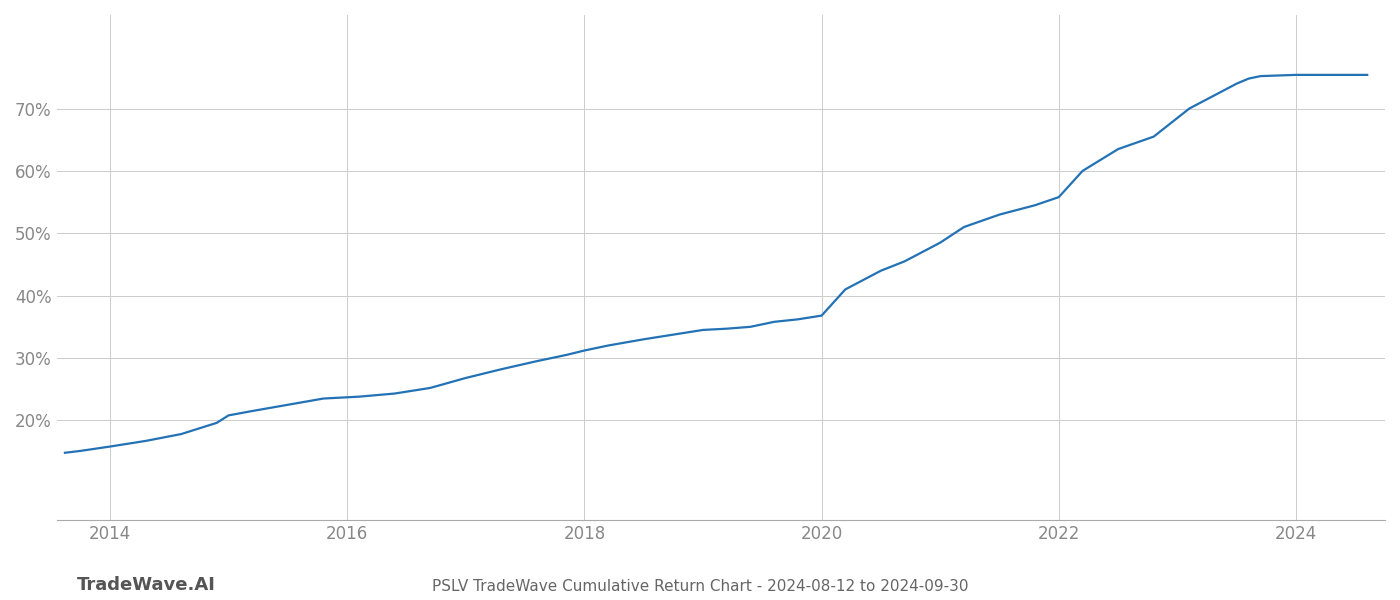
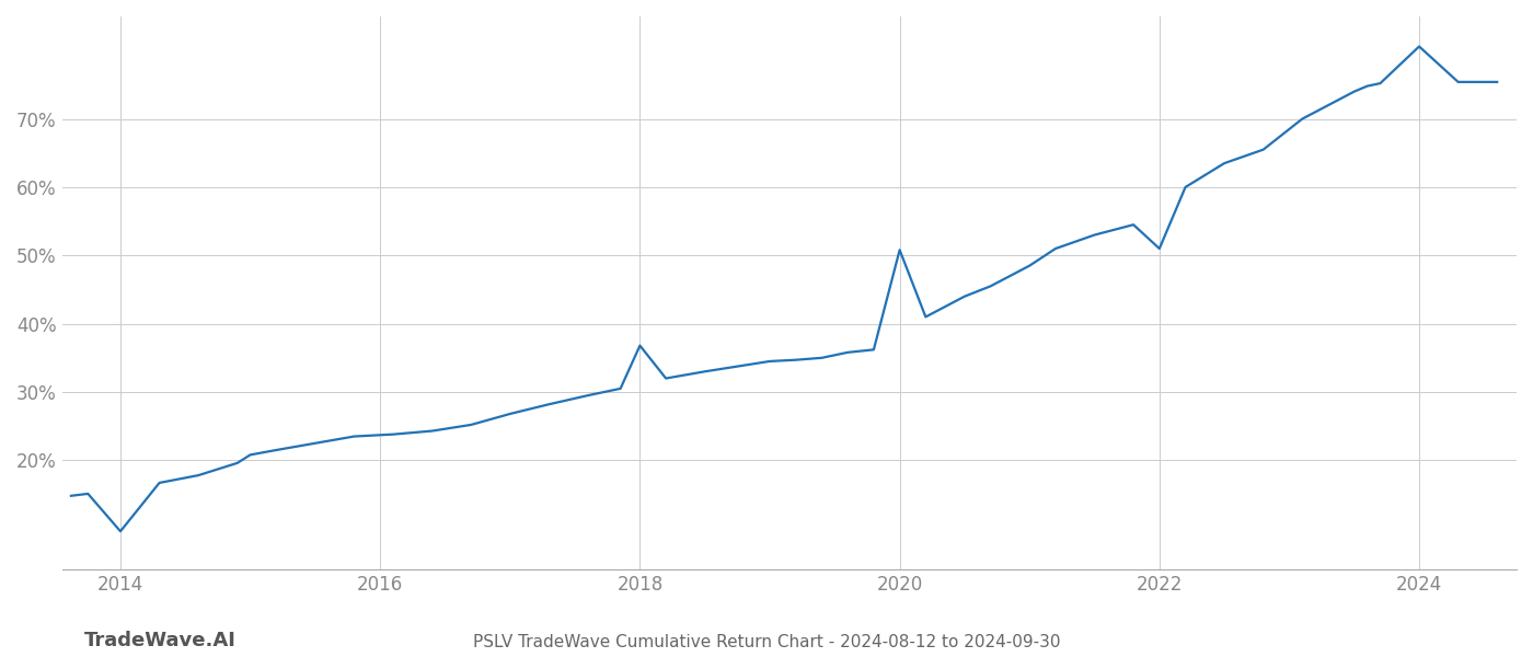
2014: 15.8% -> 9.6%
2018: 31.2% -> 36.8%
2020: 36.8% -> 50.8%
2022: 55.8% -> 51.0%
2024: 75.4% -> 80.6%
